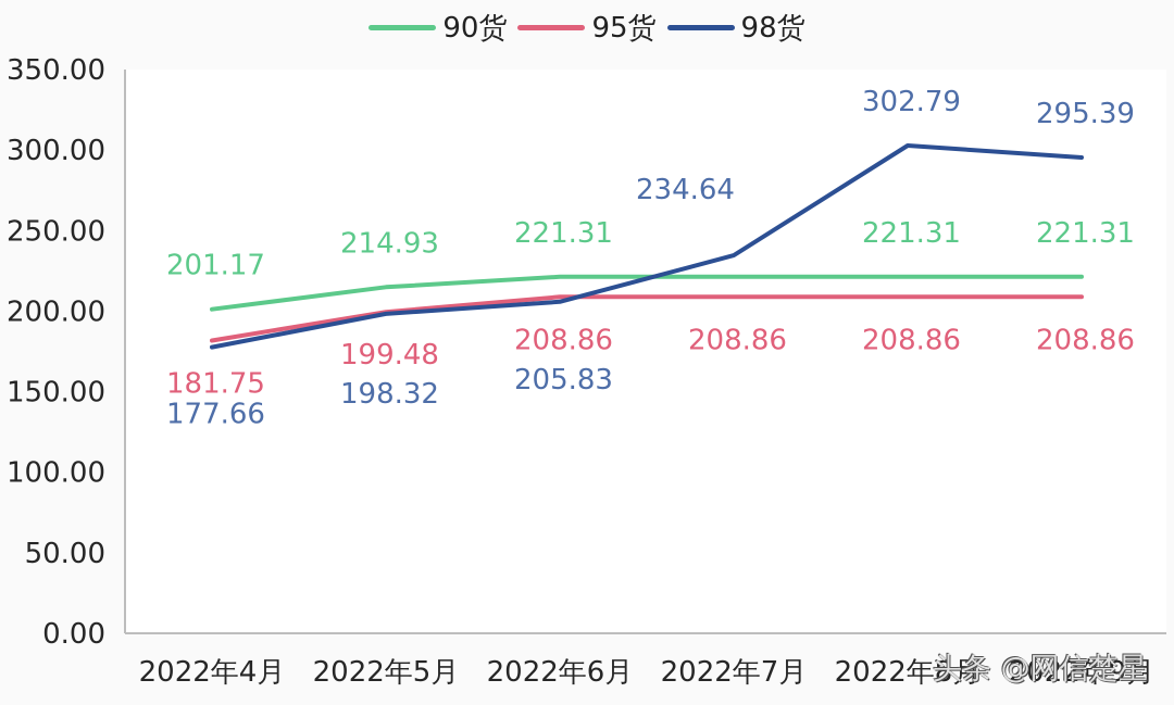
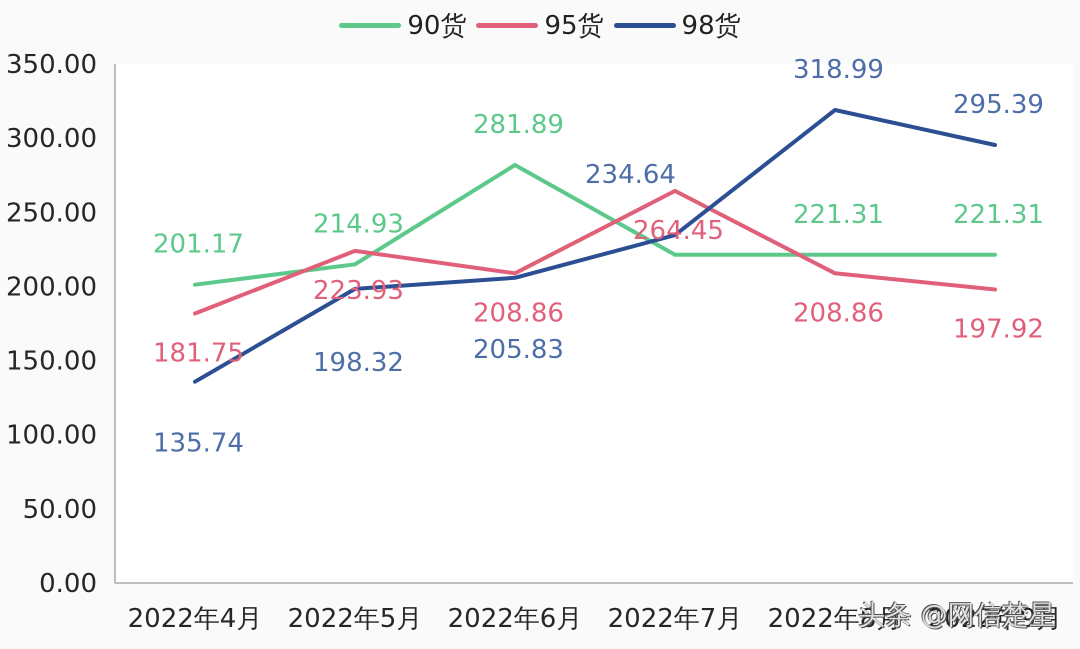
98货/2022年4月: 177.66 -> 135.74
95货/2022年5月: 199.48 -> 223.93
90货/2022年6月: 221.31 -> 281.89
95货/2022年7月: 208.86 -> 264.45
98货/2022年8月: 302.79 -> 318.99
95货/2022年9月: 208.86 -> 197.92
